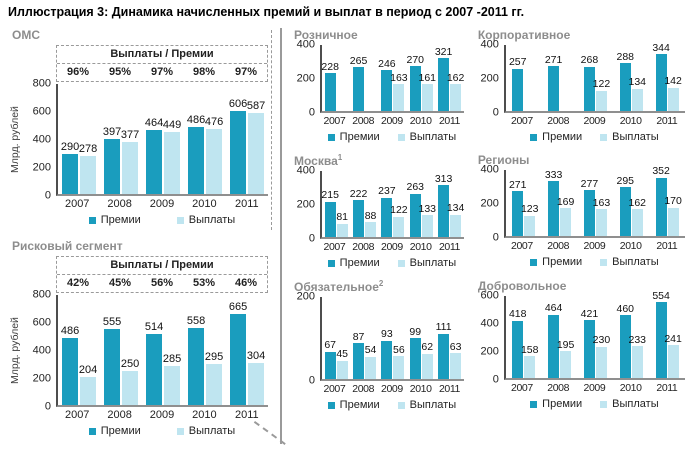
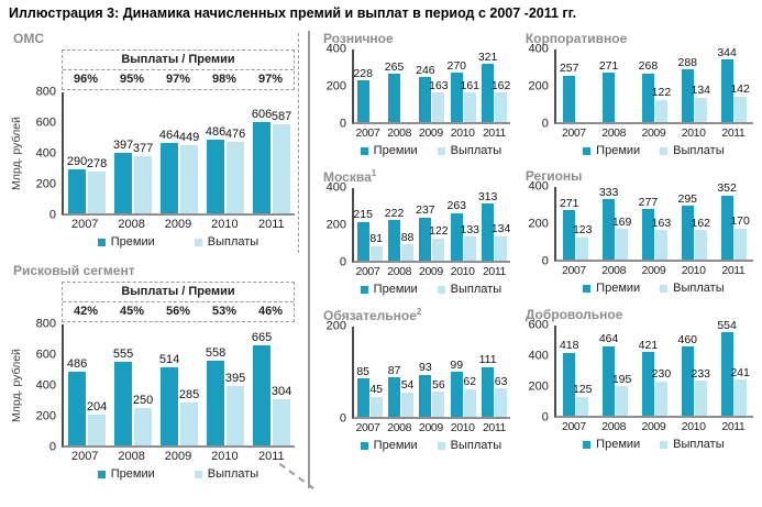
Рисковый сегмент/Выплаты/2010: 295 -> 395
Обязательное/Премии/2007: 67 -> 85
Добровольное/Выплаты/2007: 158 -> 125
